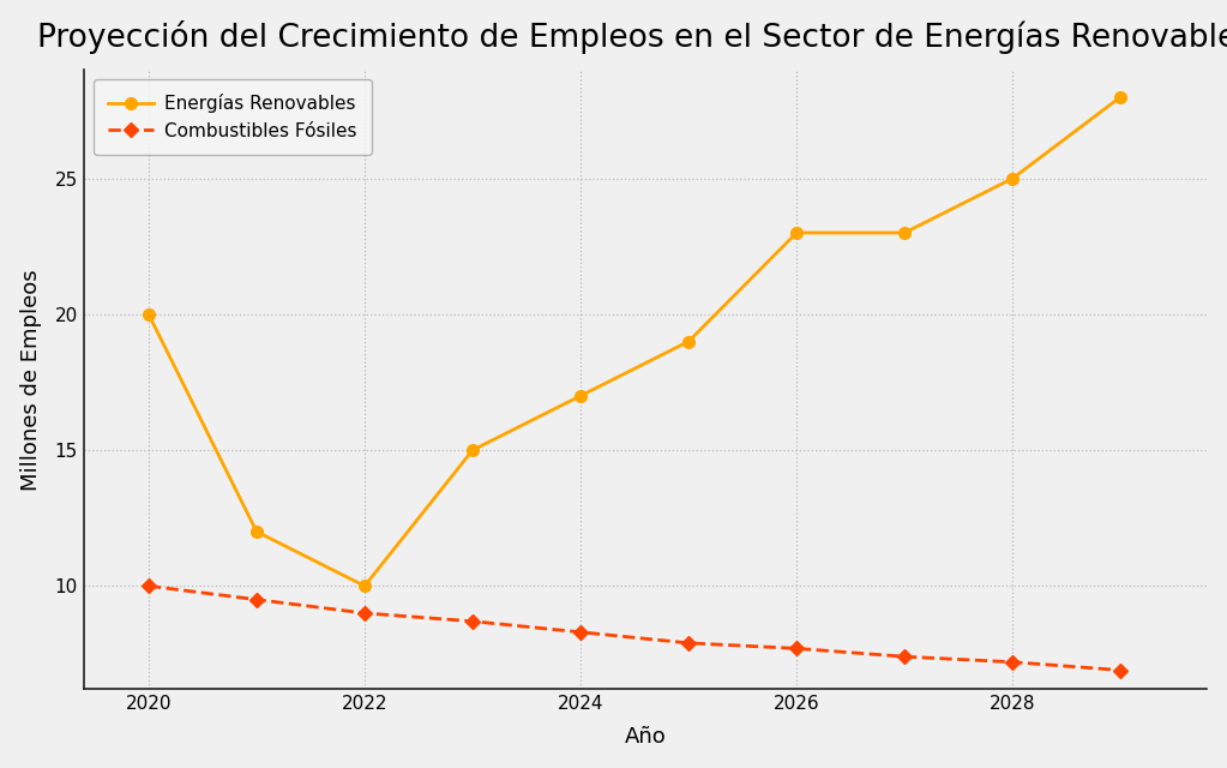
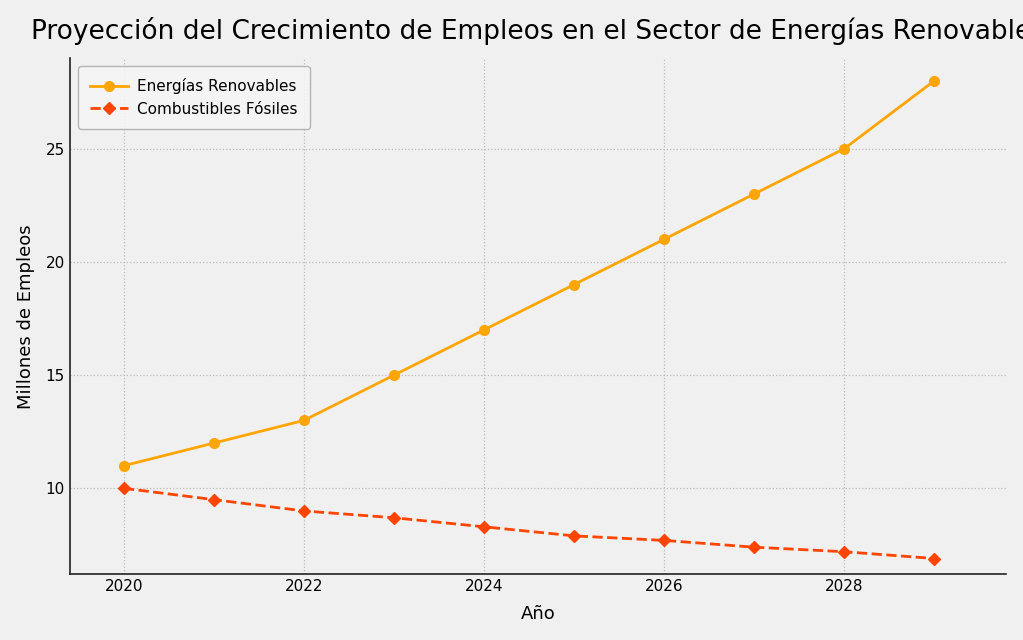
Energías Renovables/2020: 20 -> 11
Energías Renovables/2022: 10 -> 13
Energías Renovables/2026: 23 -> 21
